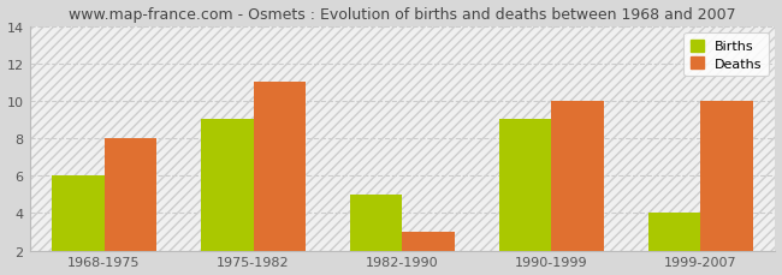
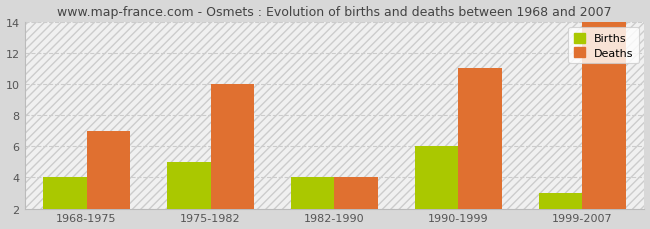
Births/1968-1975: 6 -> 4
Deaths/1968-1975: 8 -> 7
Births/1975-1982: 9 -> 5
Deaths/1975-1982: 11 -> 10
Births/1982-1990: 5 -> 4
Deaths/1982-1990: 3 -> 4
Births/1990-1999: 9 -> 6
Deaths/1990-1999: 10 -> 11
Births/1999-2007: 4 -> 3
Deaths/1999-2007: 10 -> 14
